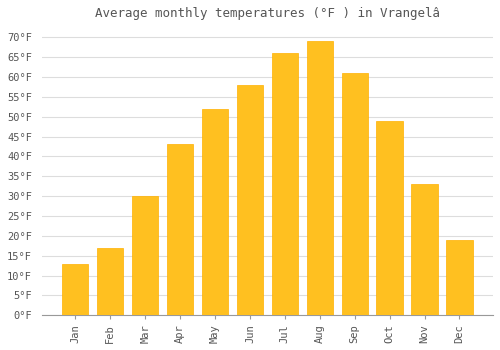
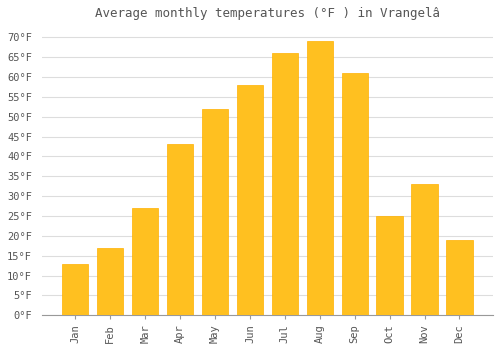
Mar: 30°F -> 27°F
Oct: 49°F -> 25°F
